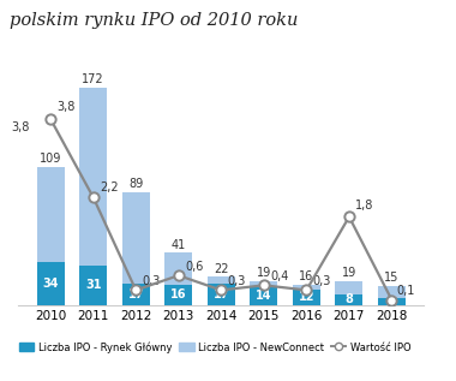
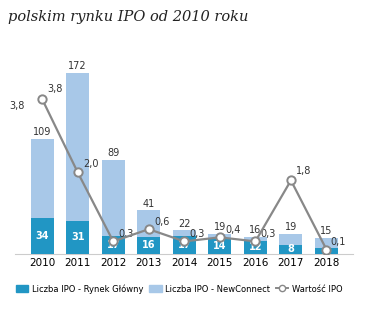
Wartość IPO/2011: 2,2 -> 2,0
